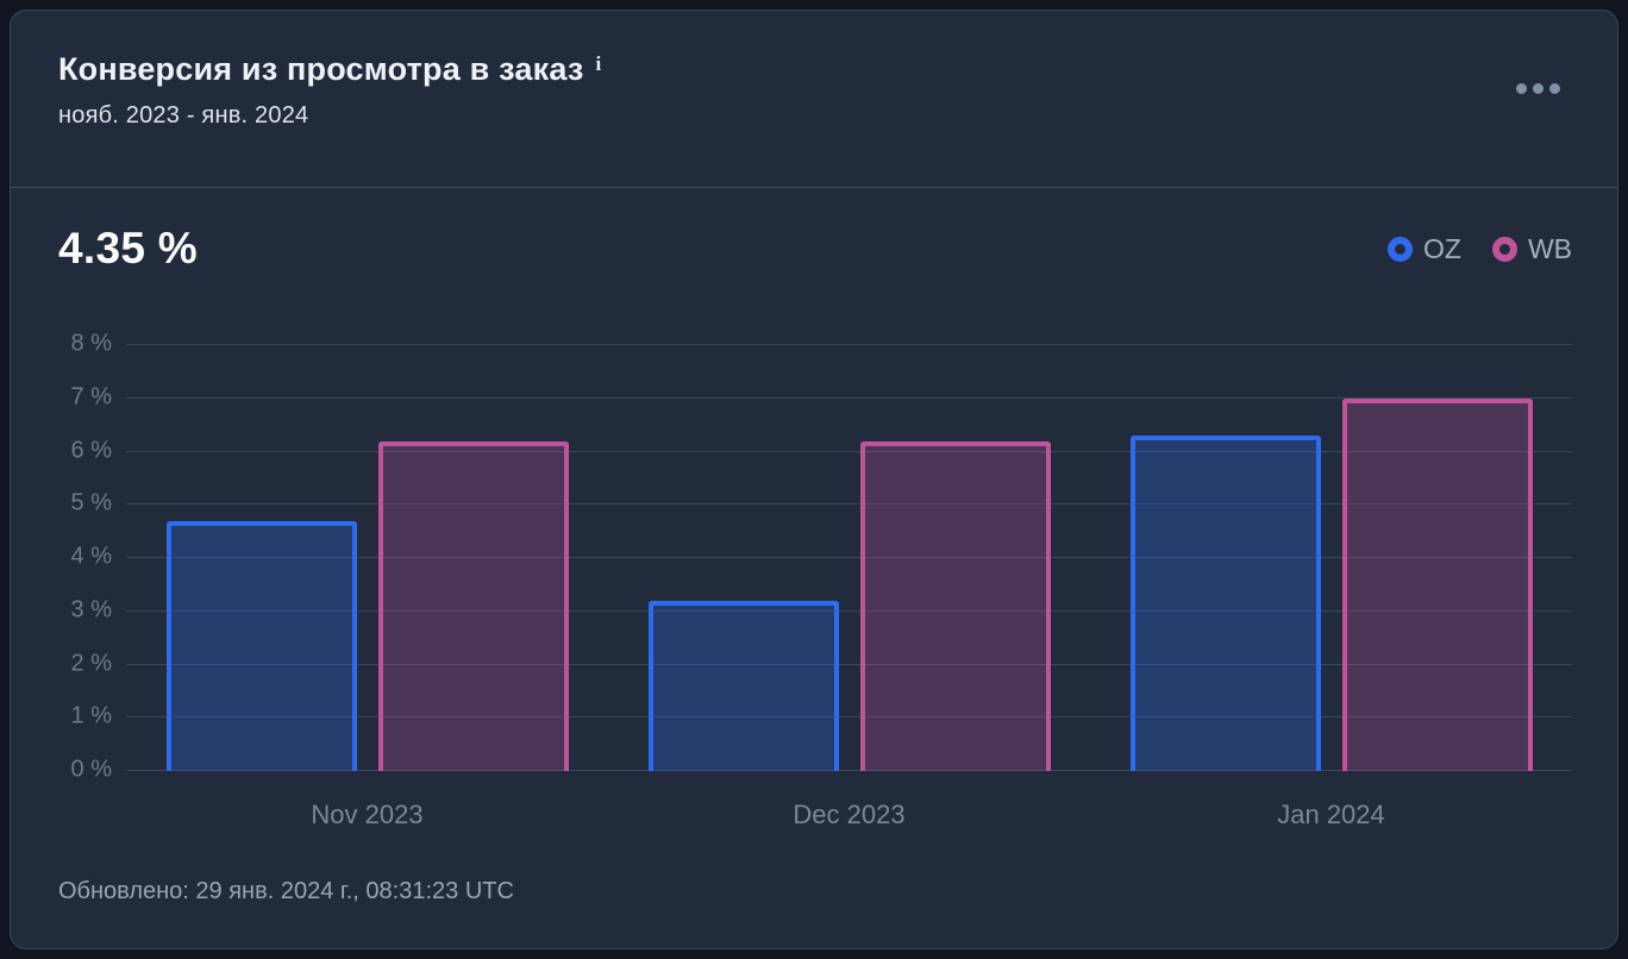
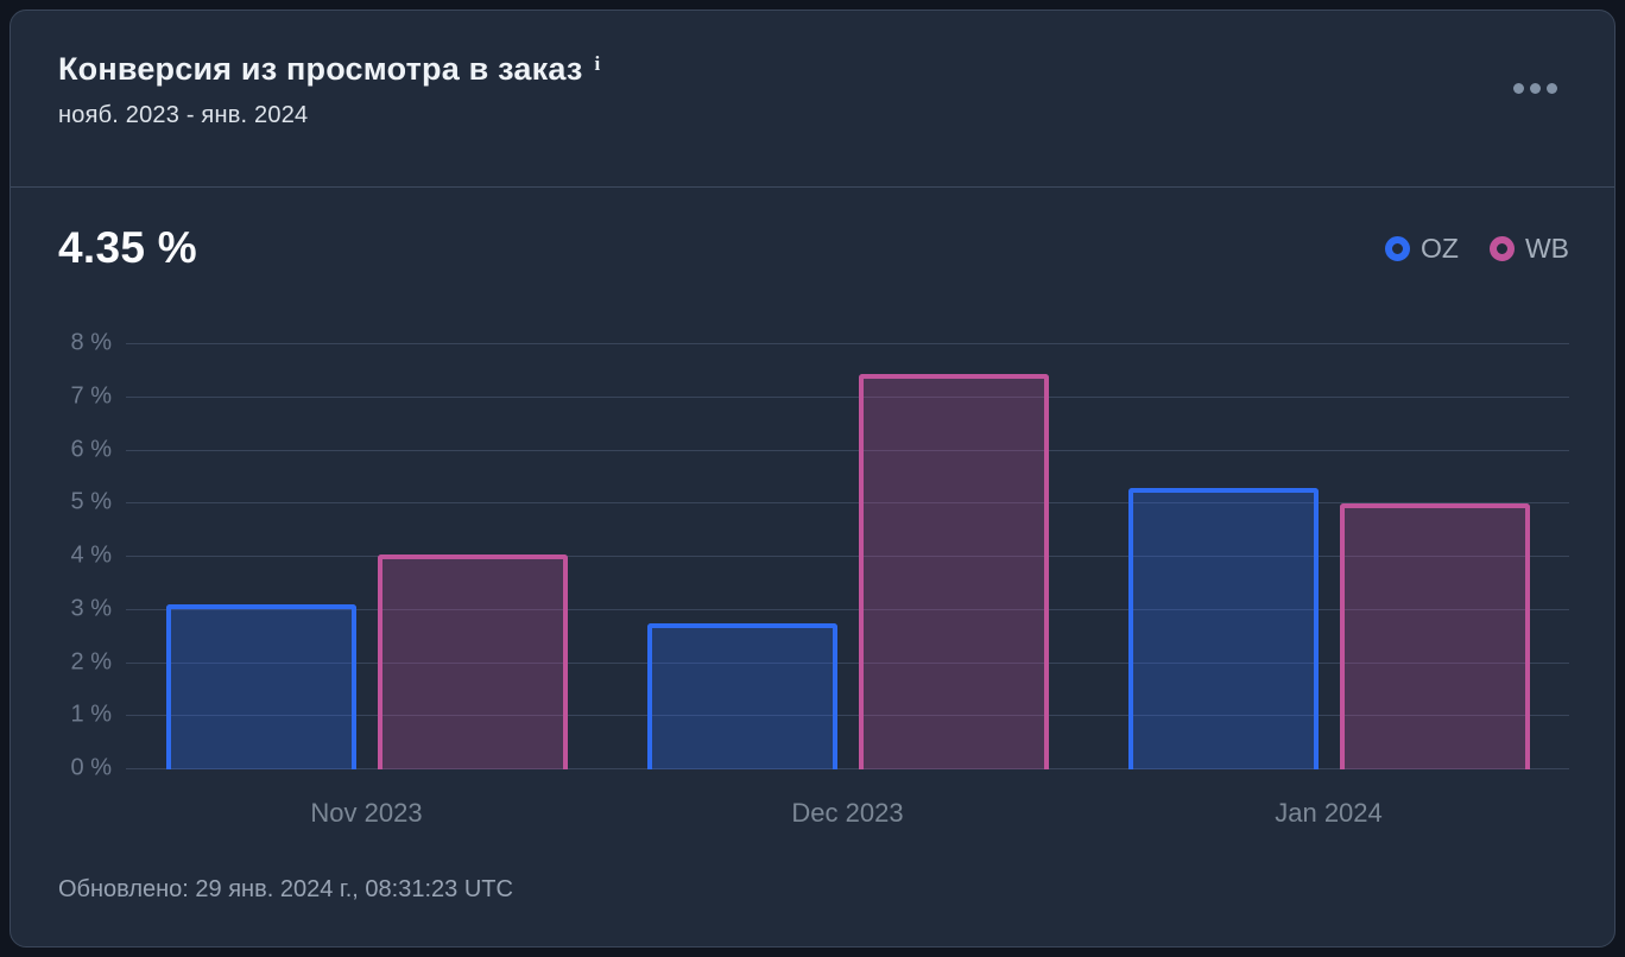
OZ/Nov 2023: 4.7% -> 3.1%
WB/Nov 2023: 6.2% -> 4.0%
OZ/Dec 2023: 3.2% -> 2.8%
WB/Dec 2023: 6.2% -> 7.5%
OZ/Jan 2024: 6.3% -> 5.3%
WB/Jan 2024: 7.0% -> 5.0%
